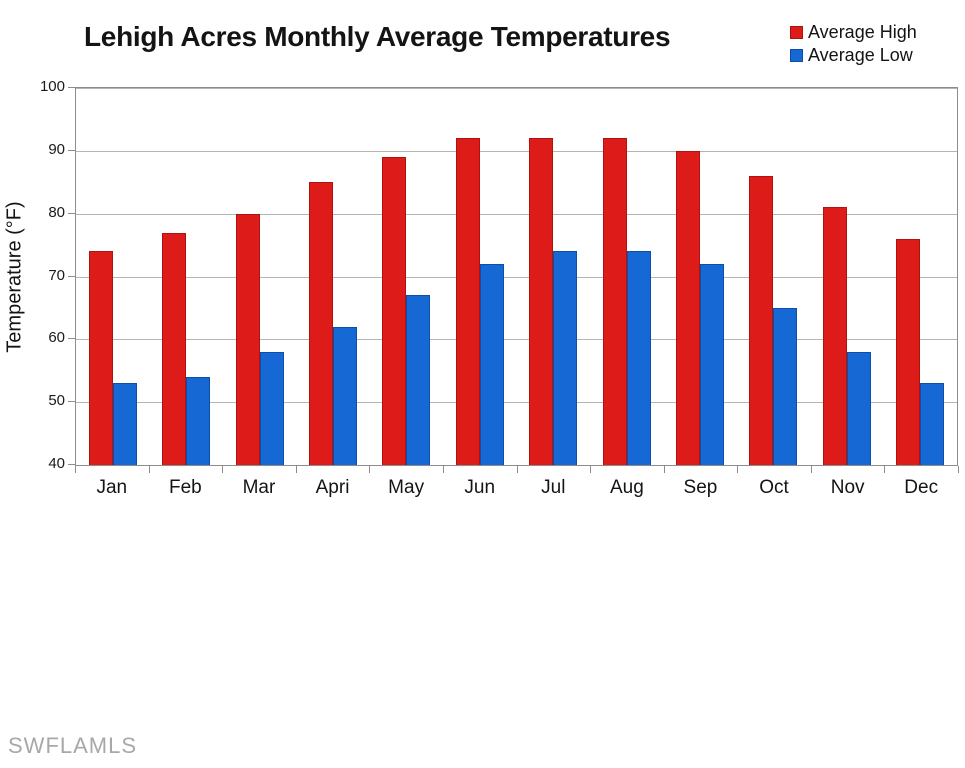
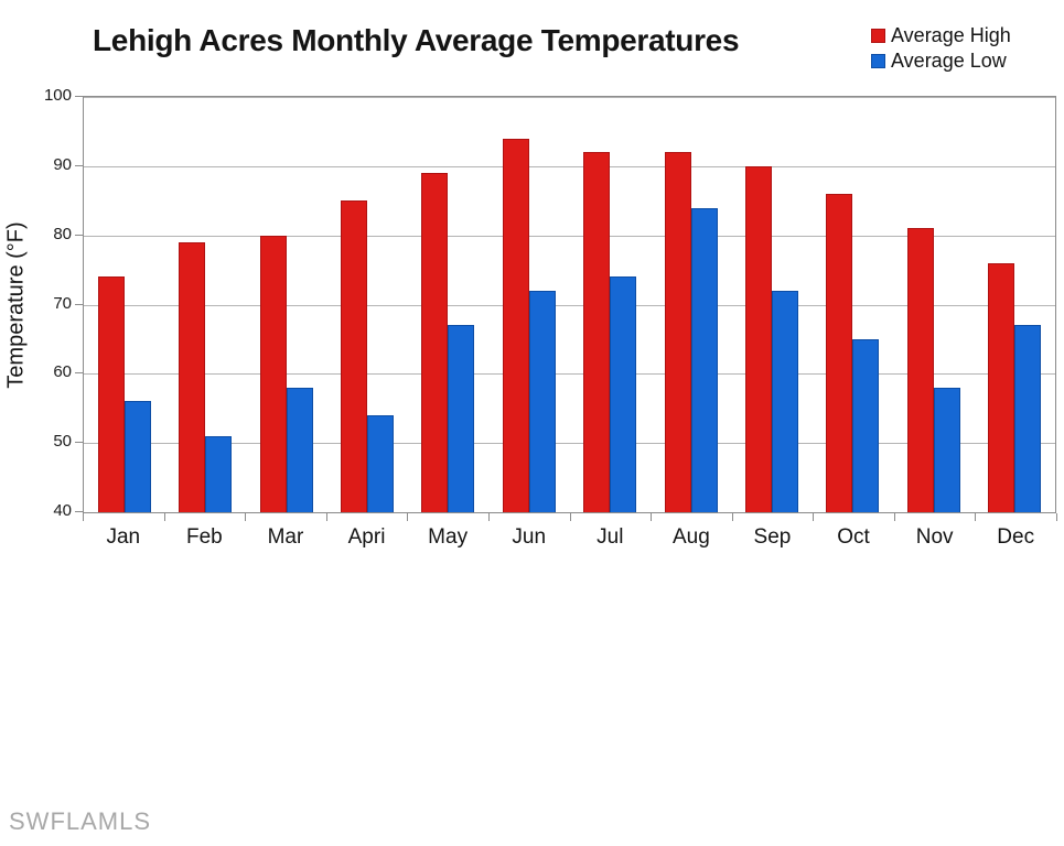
Average Low/Jan: 53 -> 56
Average High/Feb: 77 -> 79
Average Low/Feb: 54 -> 51
Average Low/Apri: 62 -> 54
Average High/Jun: 92 -> 94
Average Low/Aug: 74 -> 84
Average Low/Dec: 53 -> 67
